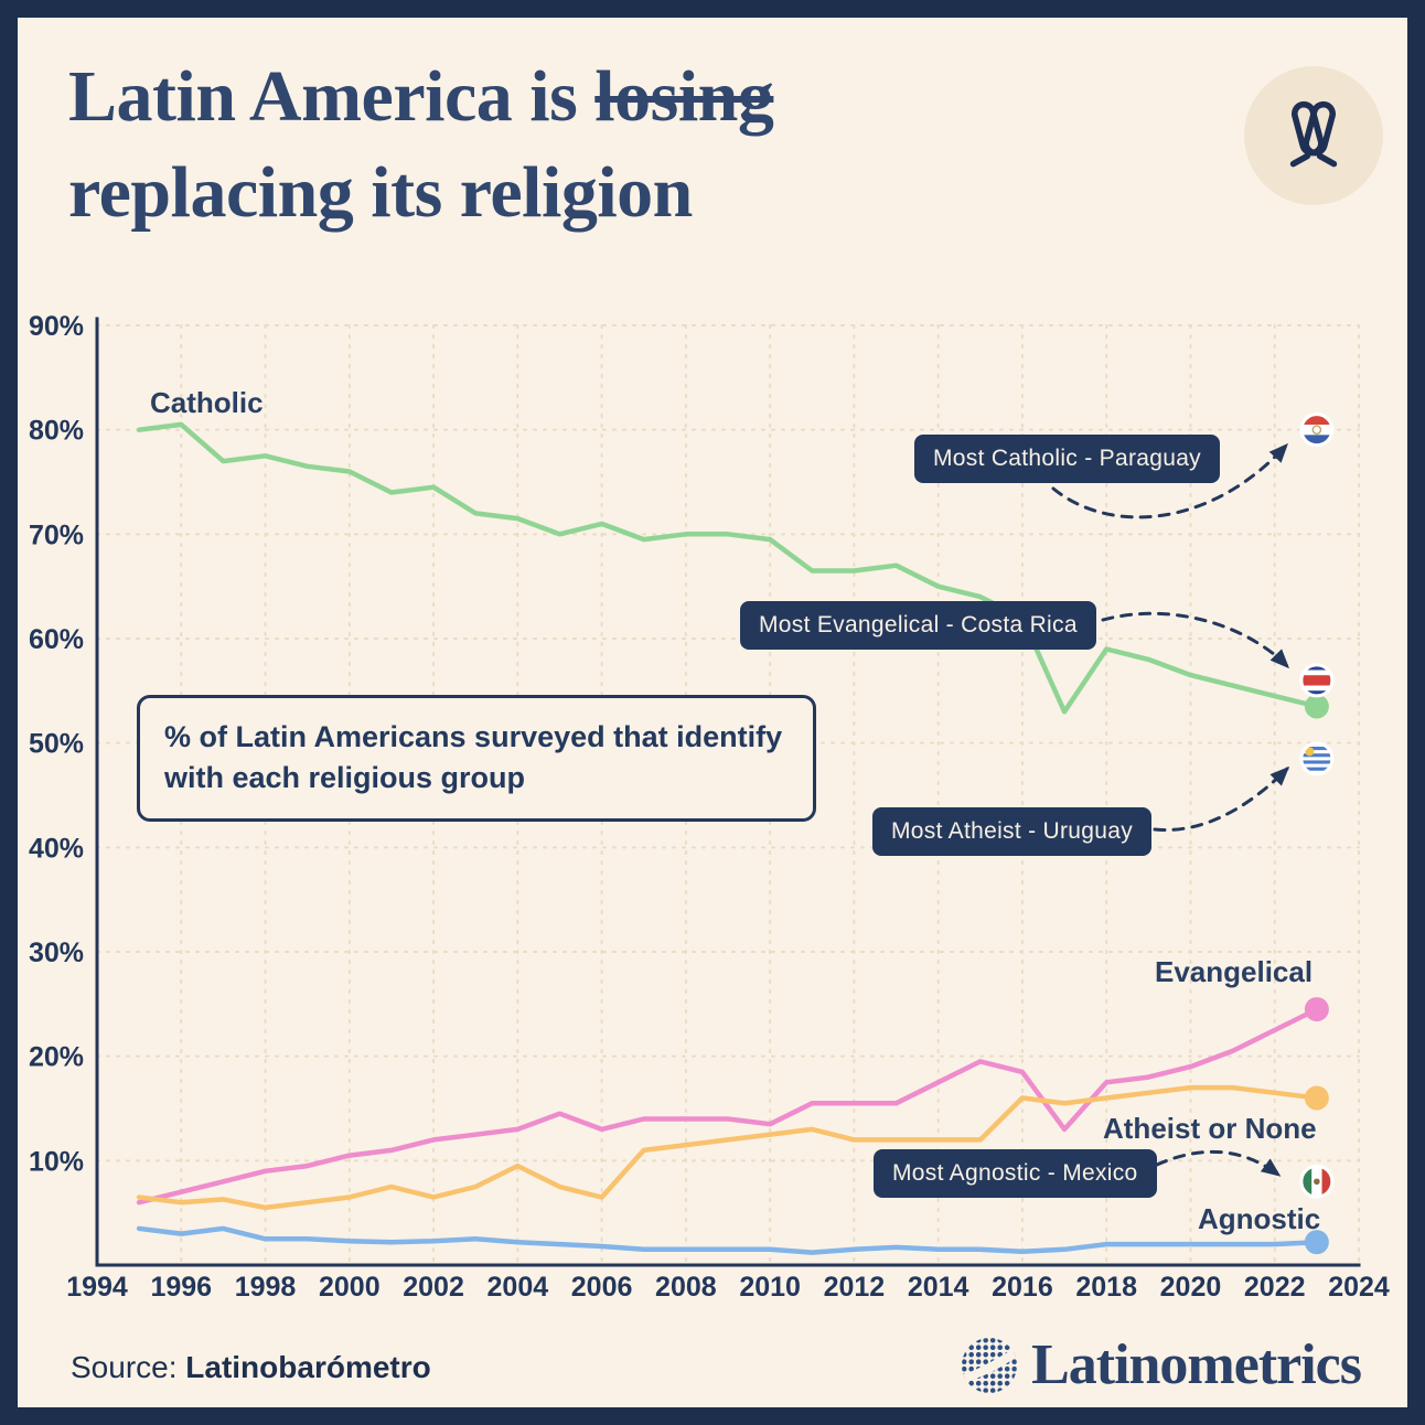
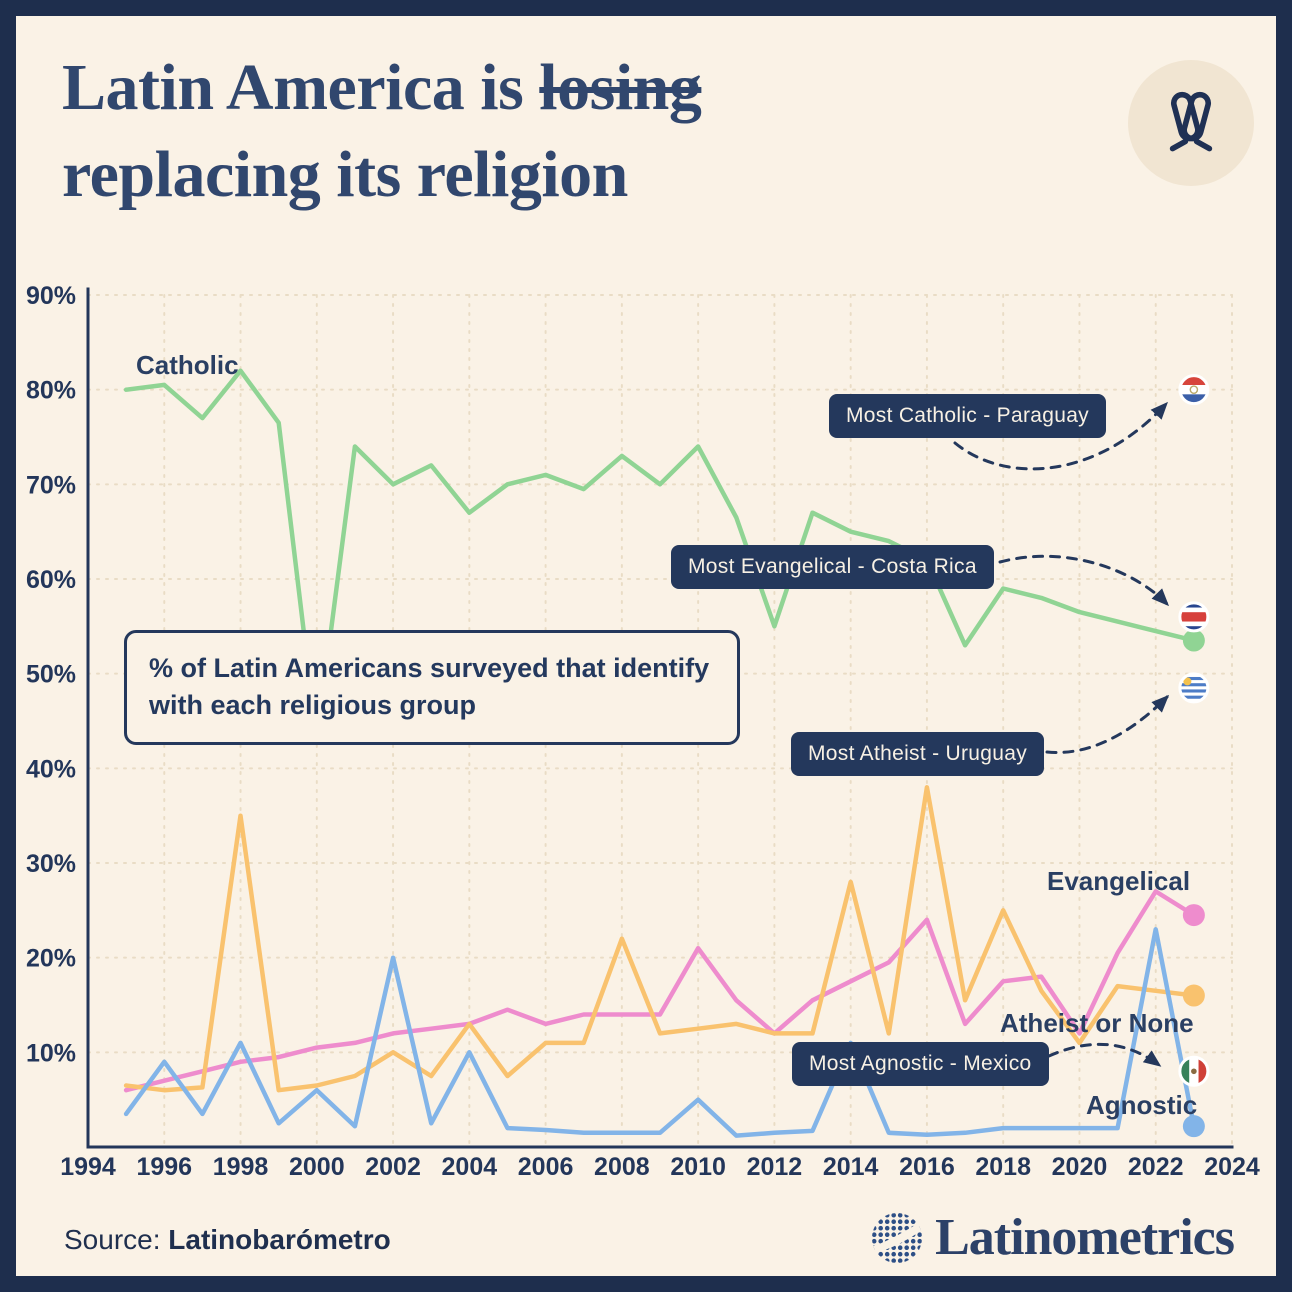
Agnostic/1996: 3% -> 9%
Catholic/1998: 78% -> 82%
Atheist or None/1998: 6% -> 35%
Agnostic/1998: 2% -> 11%
Catholic/2000: 76% -> 43%
Agnostic/2000: 2% -> 6%
Catholic/2002: 74% -> 70%
Atheist or None/2002: 6% -> 10%
Agnostic/2002: 2% -> 20%
Catholic/2004: 72% -> 67%
Atheist or None/2004: 10% -> 13%
Agnostic/2004: 2% -> 10%
Atheist or None/2006: 6% -> 11%
Catholic/2008: 70% -> 73%
Atheist or None/2008: 12% -> 22%
Catholic/2010: 70% -> 74%
Evangelical/2010: 14% -> 21%
Agnostic/2010: 2% -> 5%
Catholic/2012: 66% -> 55%
Evangelical/2012: 16% -> 12%
Atheist or None/2014: 12% -> 28%
Agnostic/2014: 2% -> 11%
Evangelical/2016: 18% -> 24%
Atheist or None/2016: 16% -> 38%
Atheist or None/2018: 16% -> 25%
Evangelical/2020: 19% -> 12%
Atheist or None/2020: 17% -> 11%
Evangelical/2022: 22% -> 27%
Agnostic/2022: 2% -> 23%
